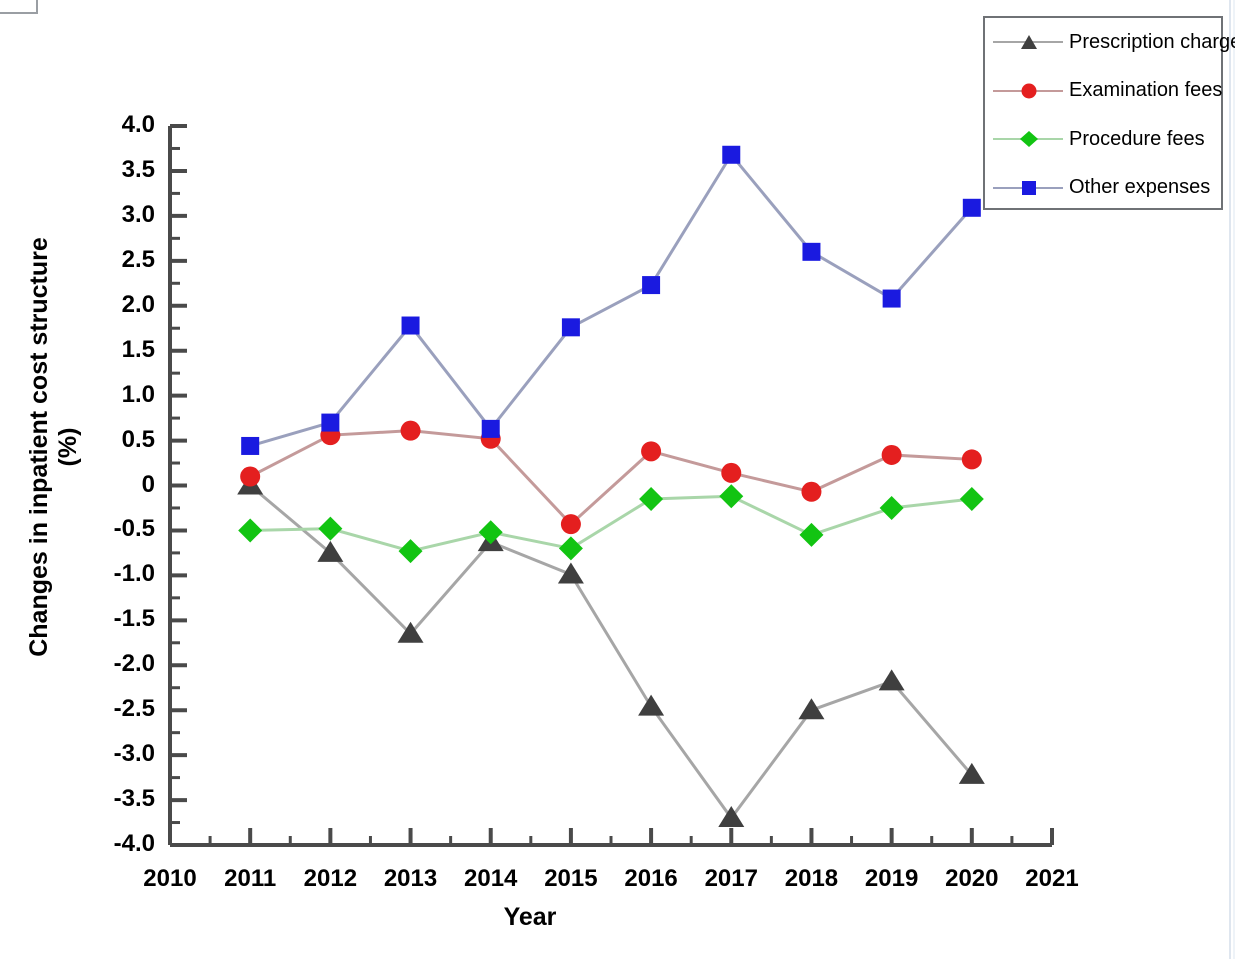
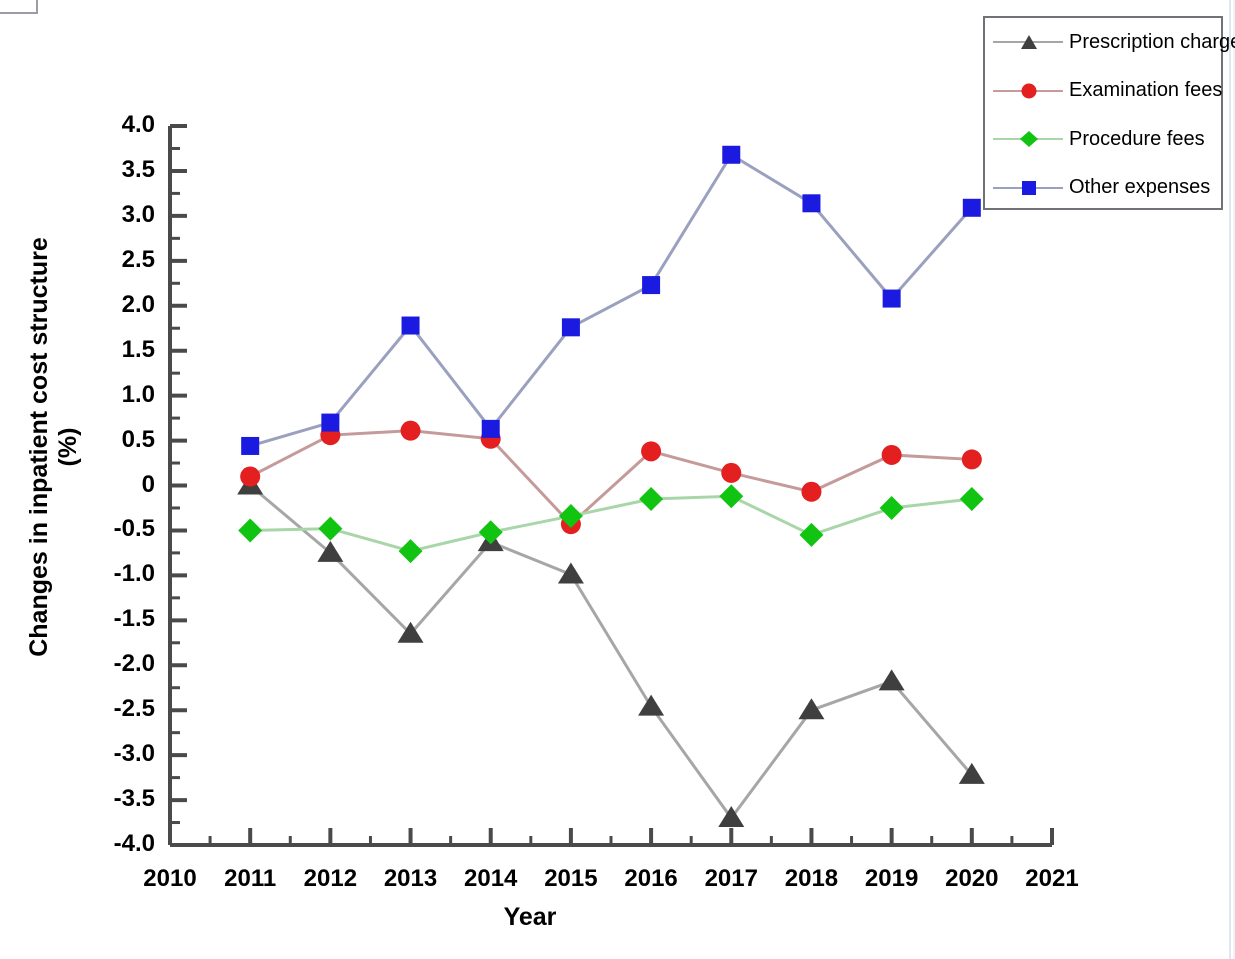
Procedure fees/2015: -0.7 -> -0.3
Other expenses/2018: 2.6 -> 3.1
